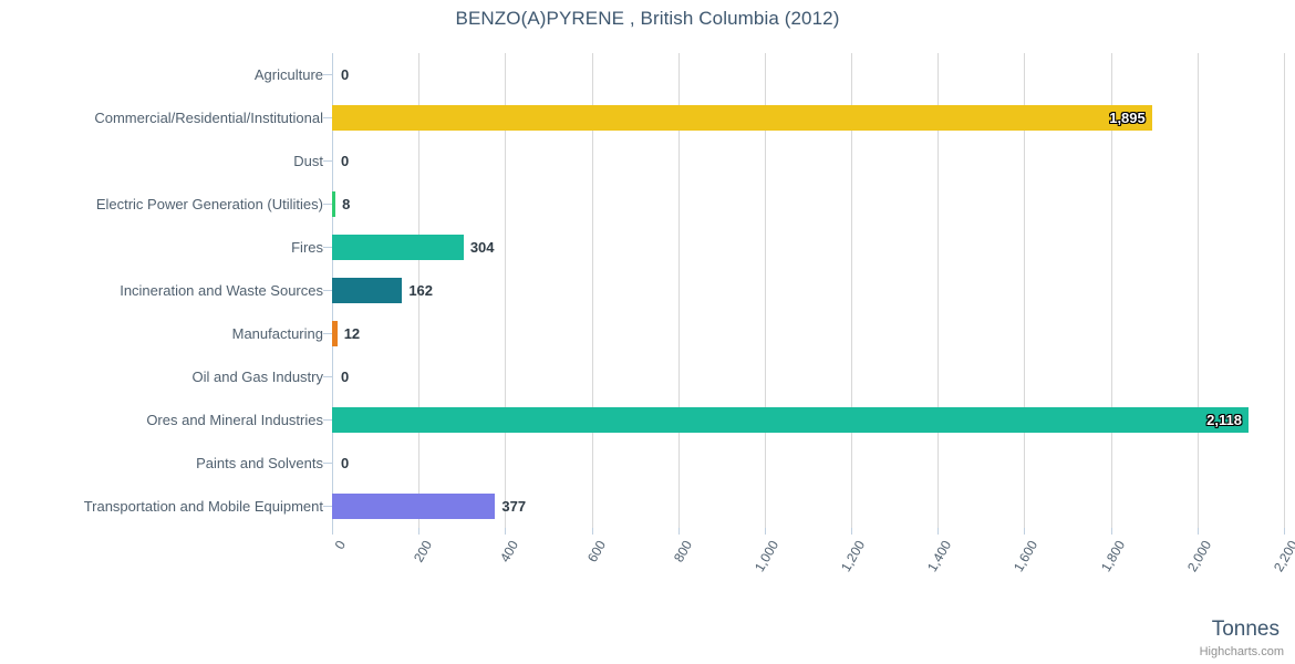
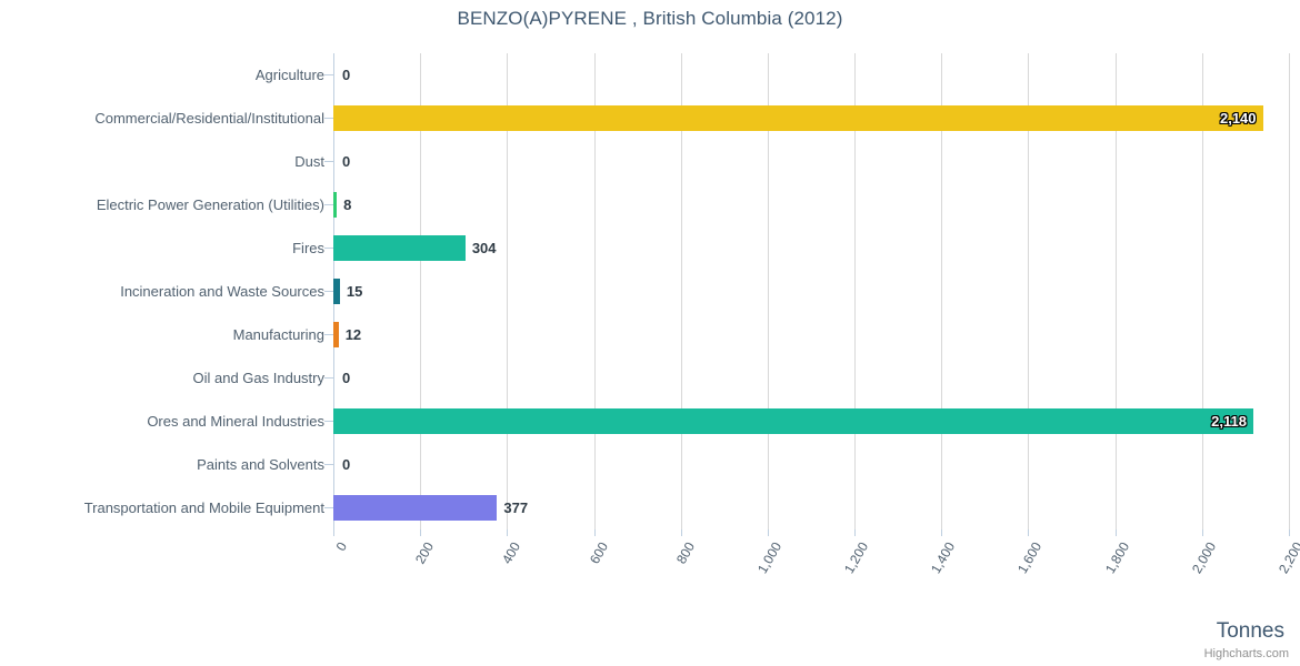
Commercial/Residential/Institutional: 1,895 -> 2,140
Incineration and Waste Sources: 162 -> 15
